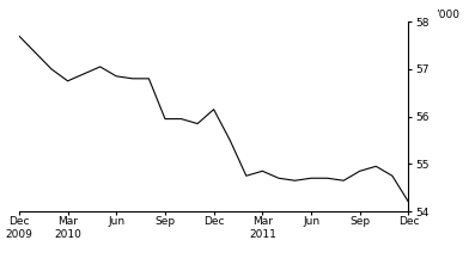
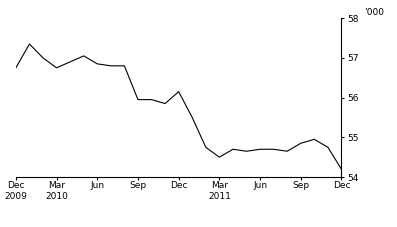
Dec 2009: 57.70 -> 56.75
Mar 2011: 54.85 -> 54.50
